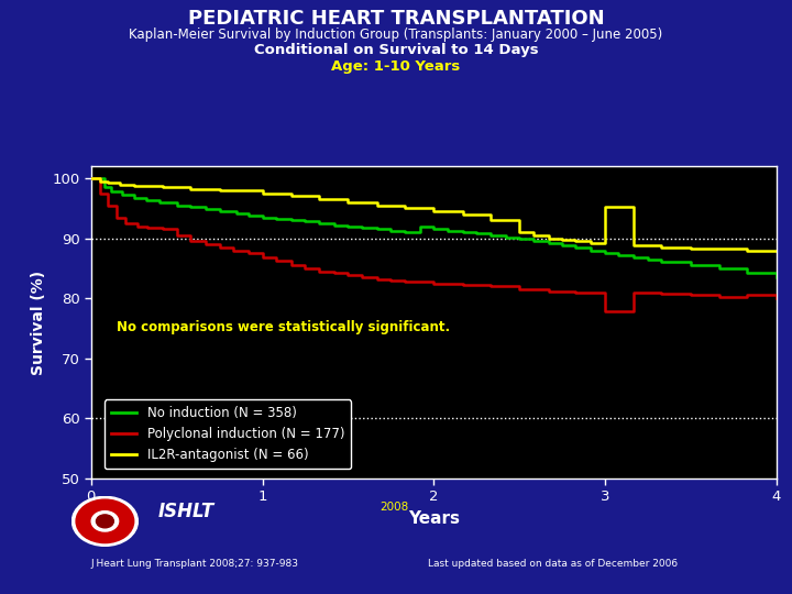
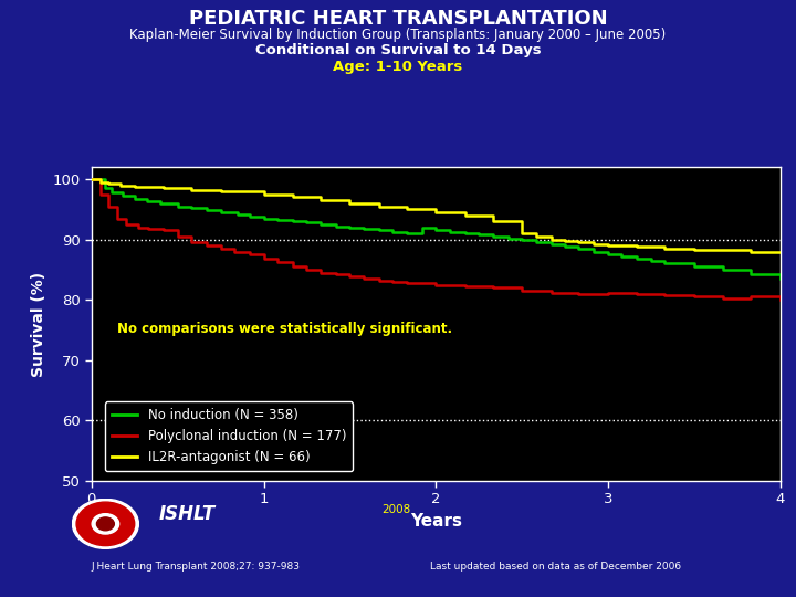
Polyclonal induction (N = 177)/3: 77.8 -> 81.2
IL2R-antagonist (N = 66)/3: 95.2 -> 89.0
